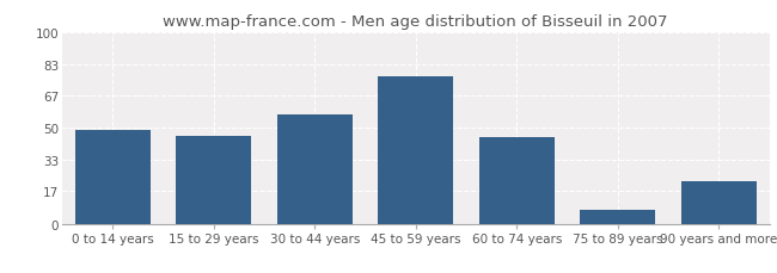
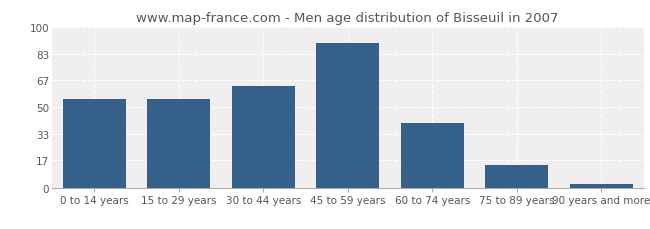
0 to 14 years: 49 -> 55
15 to 29 years: 46 -> 55
30 to 44 years: 57 -> 63
45 to 59 years: 77 -> 90
60 to 74 years: 45 -> 40
75 to 89 years: 7 -> 14
90 years and more: 22 -> 2
